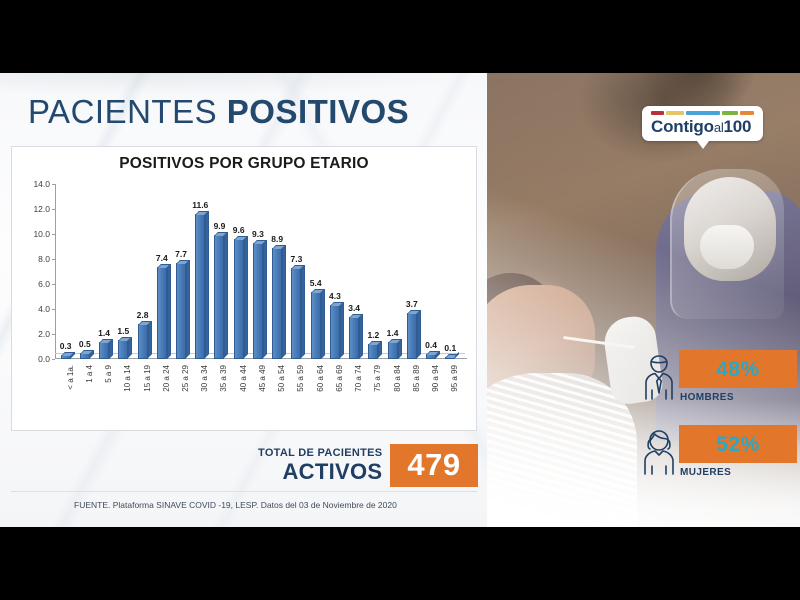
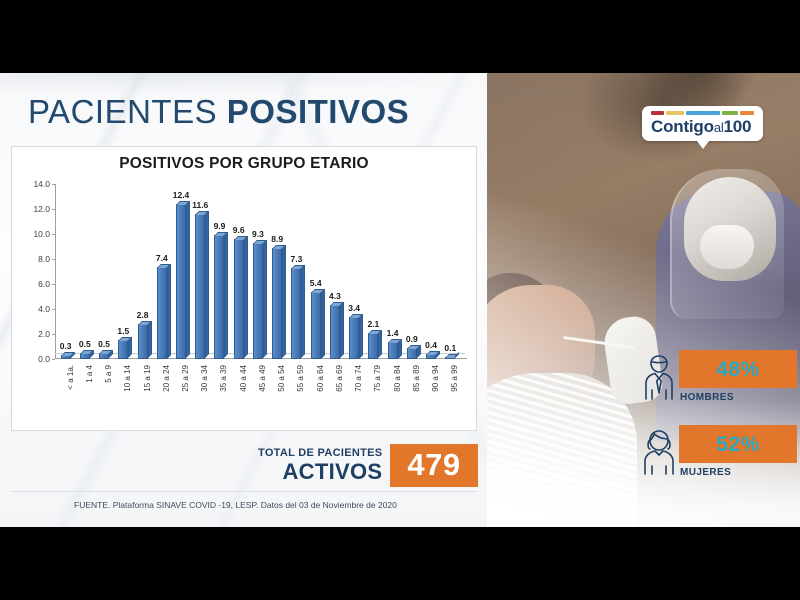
5 a 9: 1.4 -> 0.5
25 a 29: 7.7 -> 12.4
75 a 79: 1.2 -> 2.1
85 a 89: 3.7 -> 0.9
